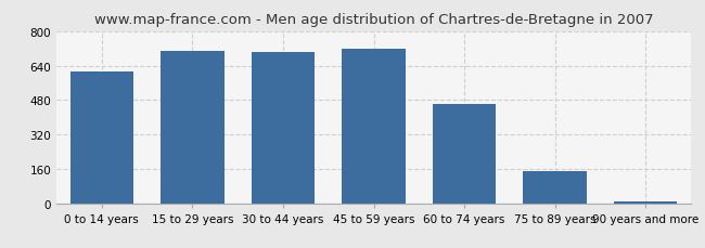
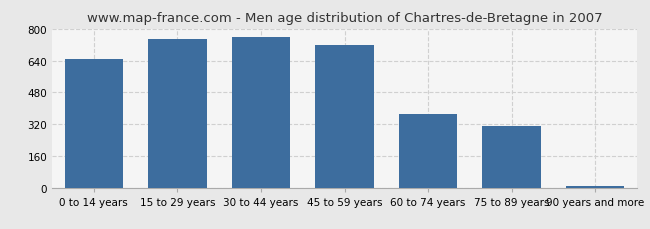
0 to 14 years: 620 -> 650
15 to 29 years: 710 -> 750
30 to 44 years: 700 -> 760
60 to 74 years: 460 -> 370
75 to 89 years: 150 -> 310
